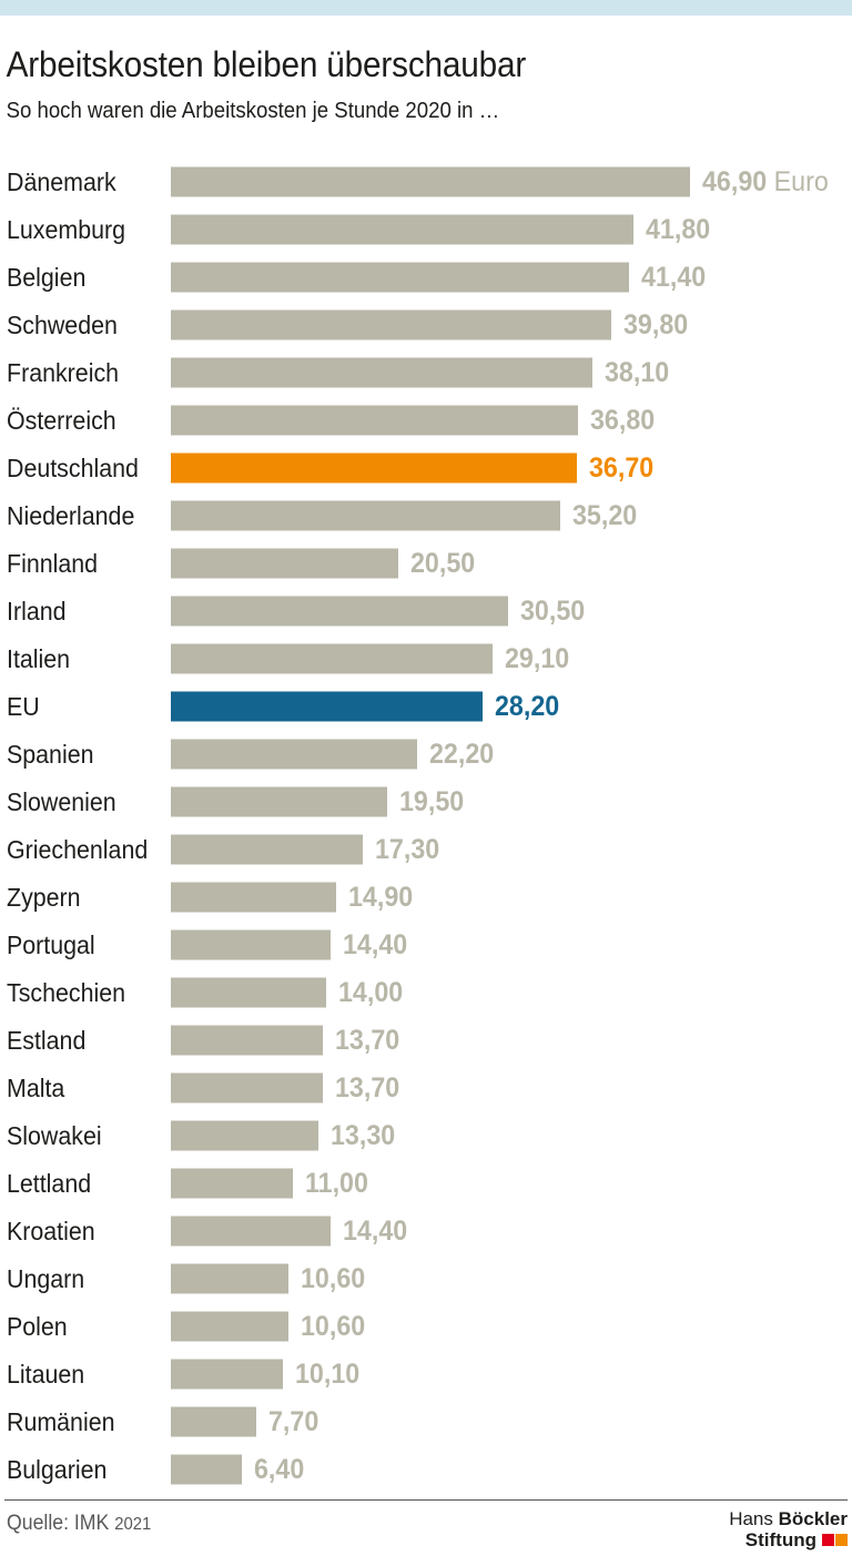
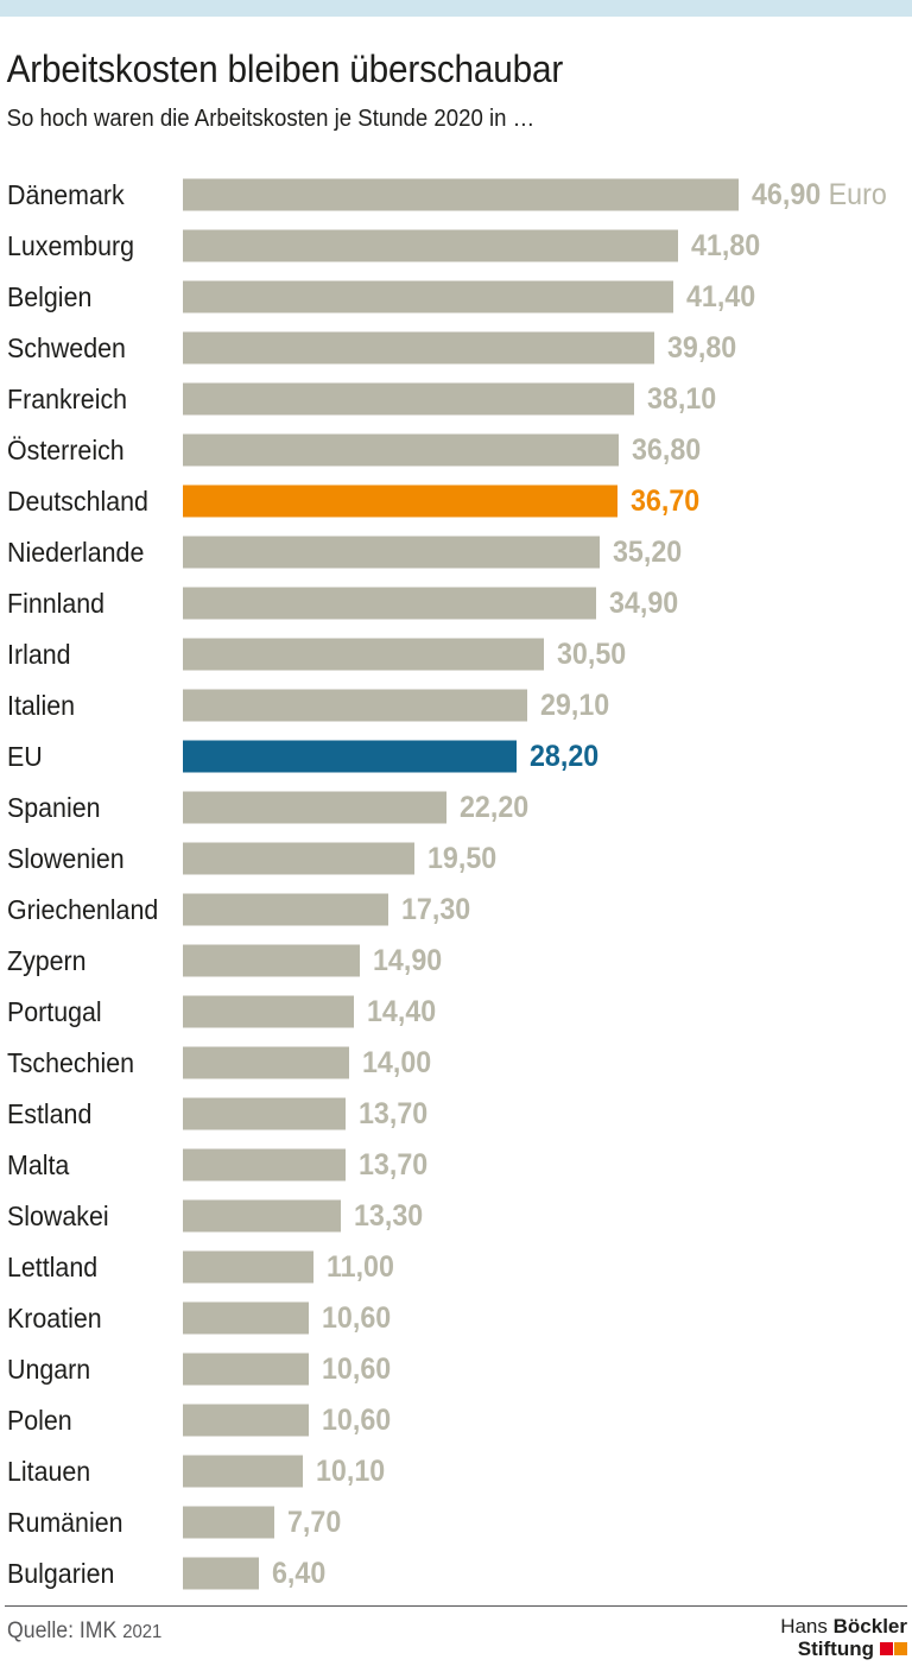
Finnland: 20,50 -> 34,90
Kroatien: 14,40 -> 10,60
